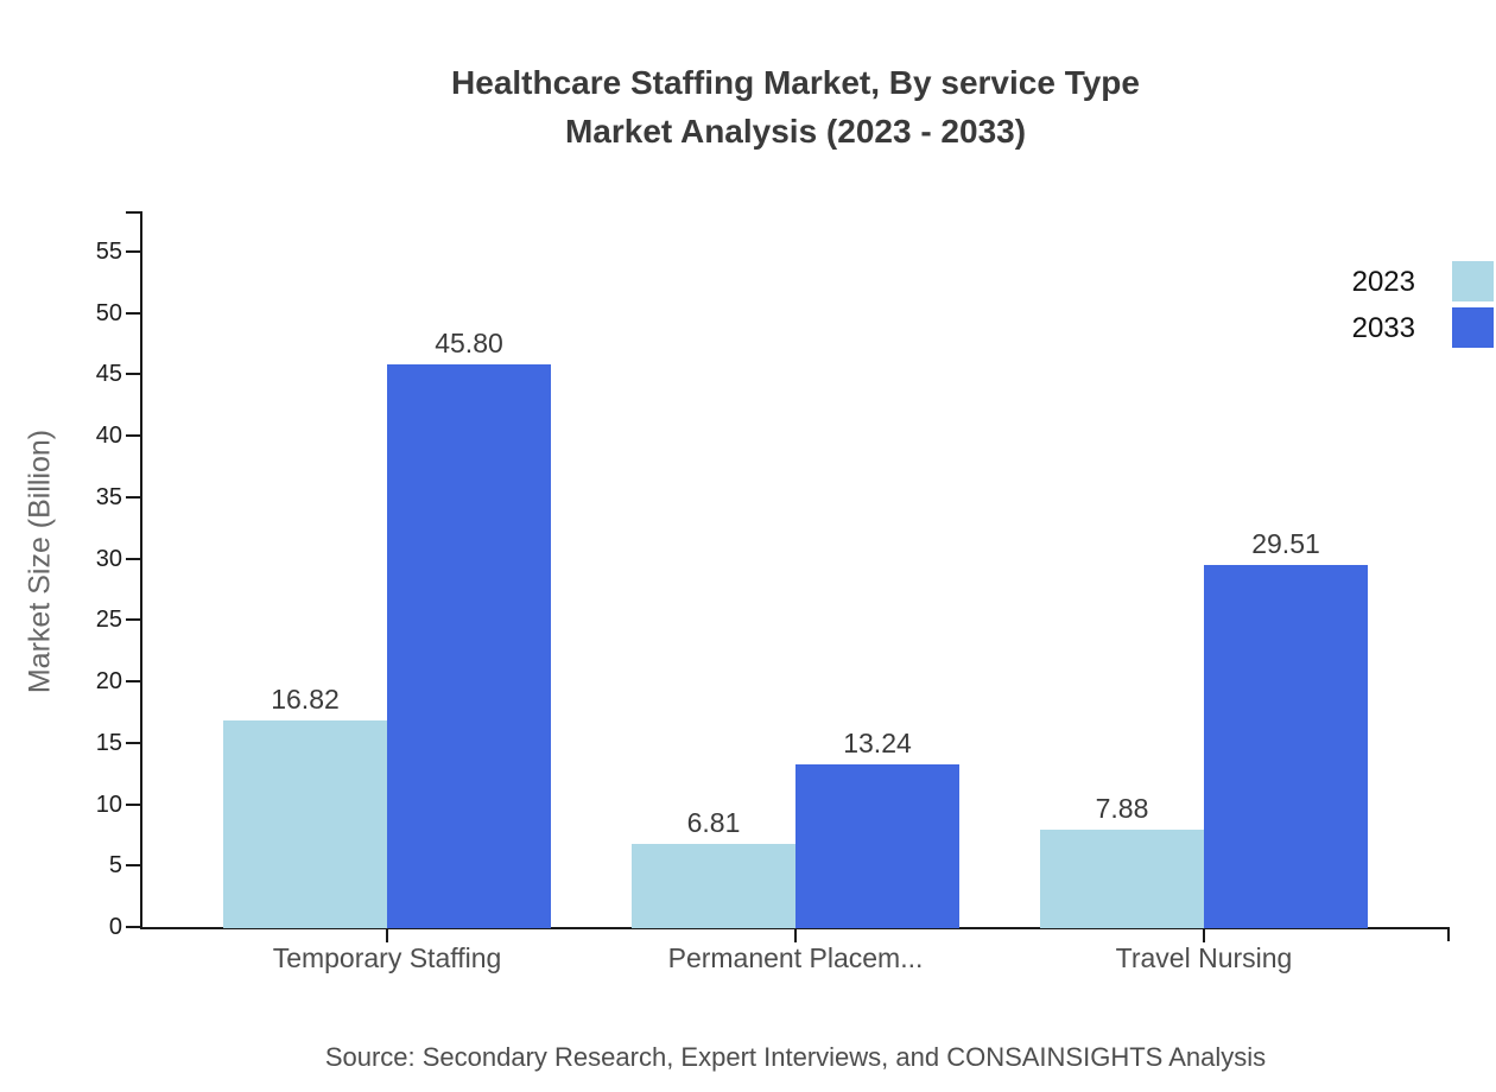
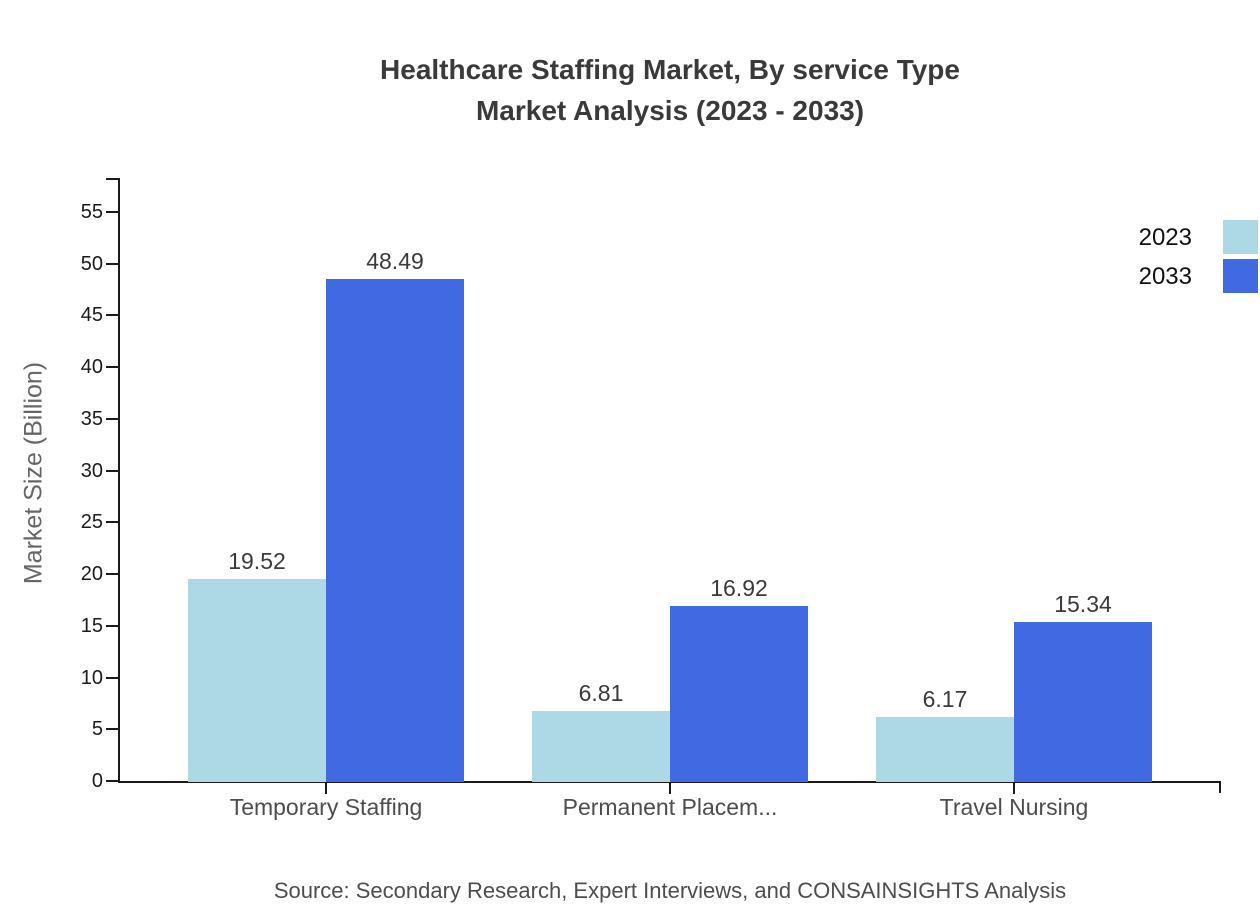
2023/Temporary Staffing: 16.82 -> 19.52
2033/Temporary Staffing: 45.80 -> 48.49
2033/Permanent Placem...: 13.24 -> 16.92
2023/Travel Nursing: 7.88 -> 6.17
2033/Travel Nursing: 29.51 -> 15.34
